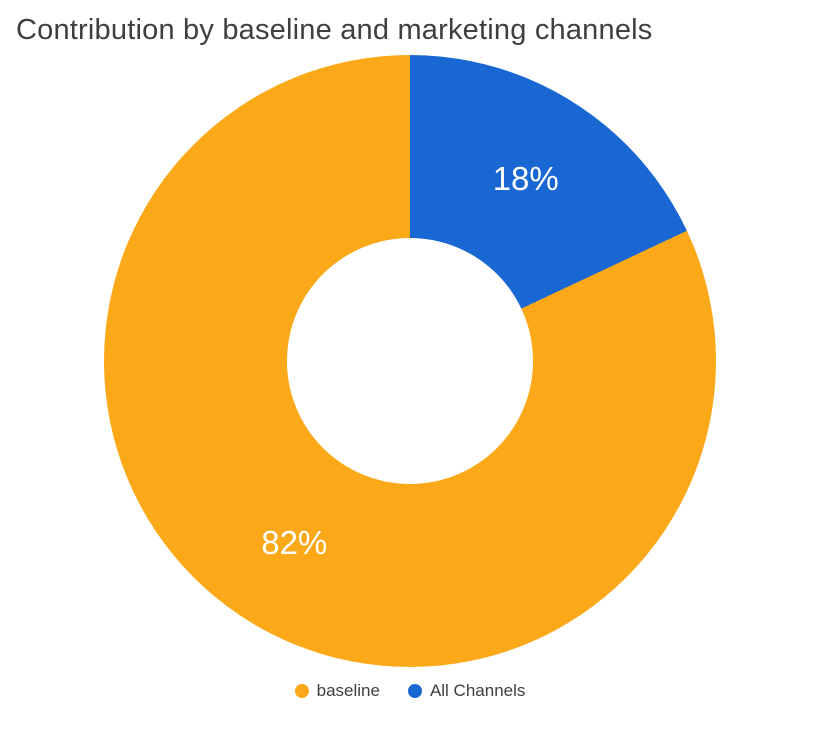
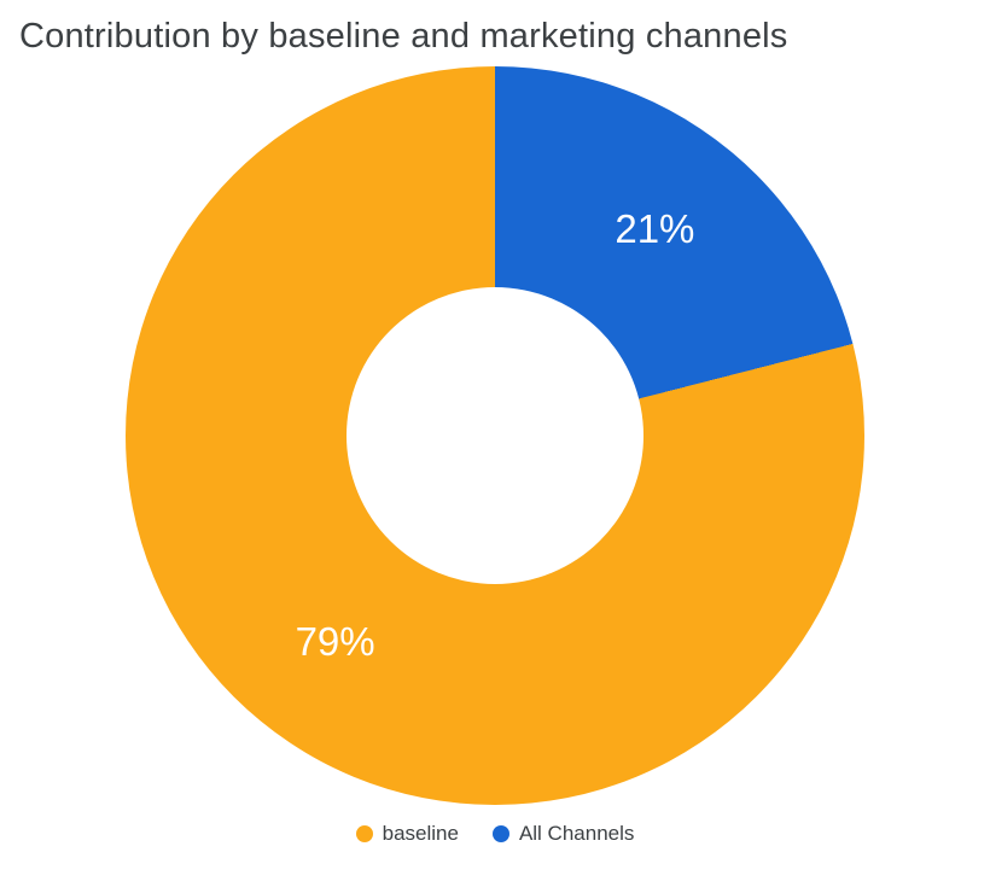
All Channels: 18% -> 21%
baseline: 82% -> 79%
